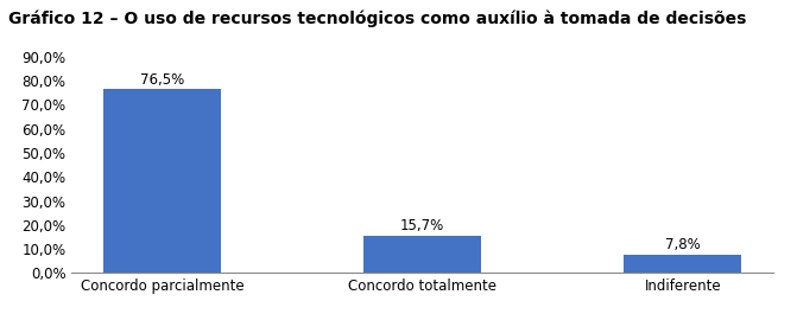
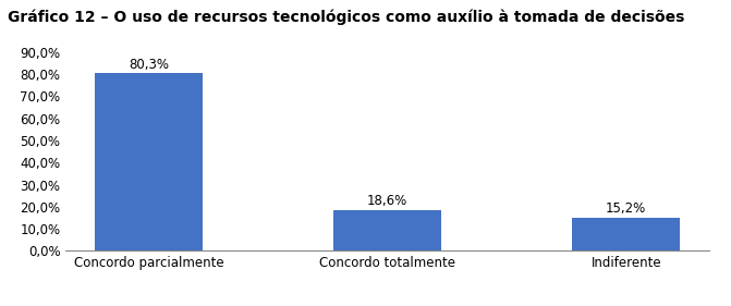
Concordo parcialmente: 76,5% -> 80,3%
Concordo totalmente: 15,7% -> 18,6%
Indiferente: 7,8% -> 15,2%
